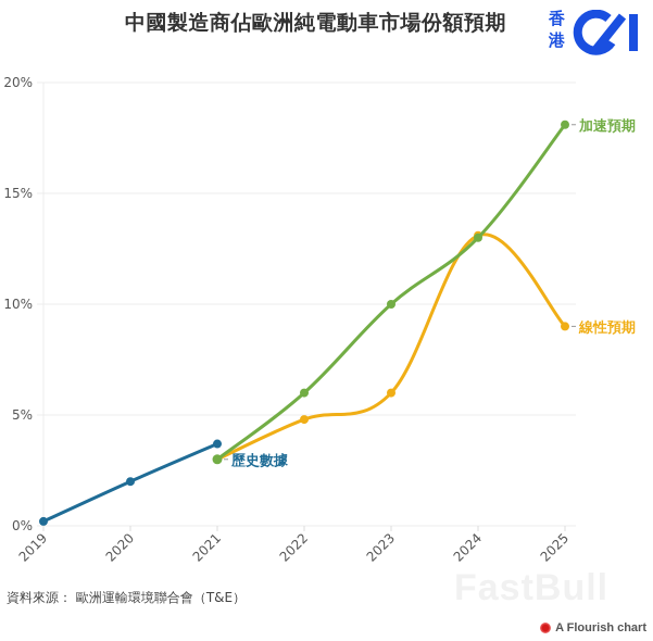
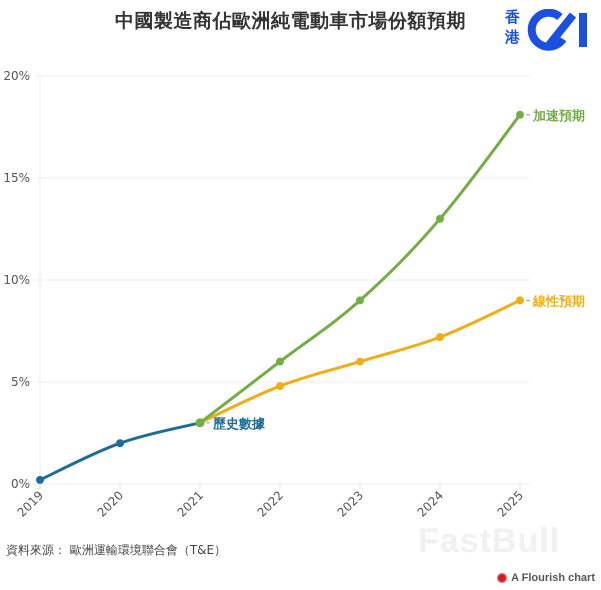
歷史數據/2021: 3.7% -> 3.0%
加速預期/2023: 10.0% -> 9.0%
線性預期/2024: 13.1% -> 7.2%
